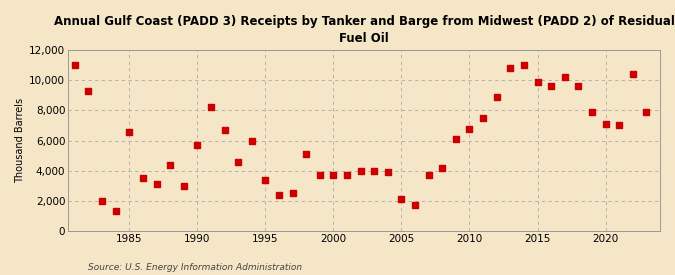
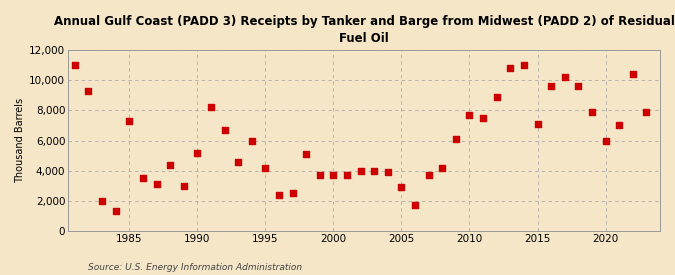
1985: 6,600 -> 7,300
1990: 5,700 -> 5,200
1995: 3,400 -> 4,200
2005: 2,100 -> 2,900
2010: 6,800 -> 7,700
2015: 9,900 -> 7,100
2020: 7,100 -> 6,000
